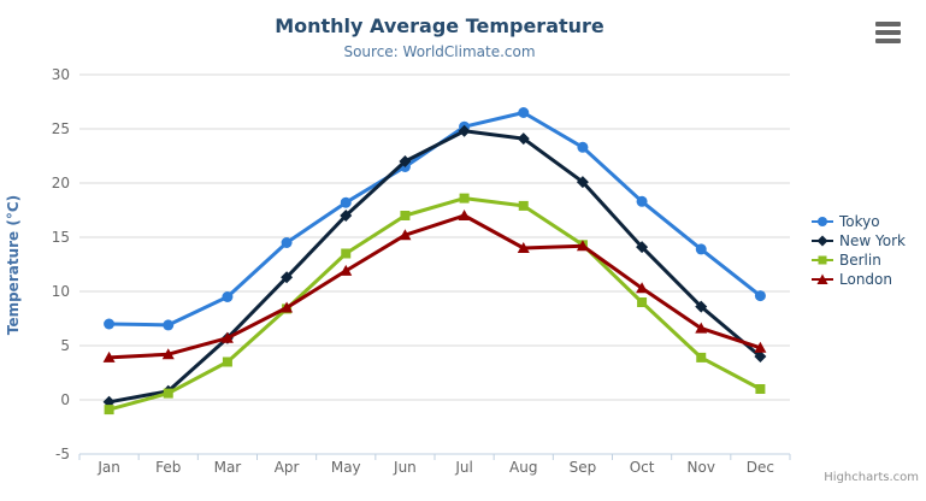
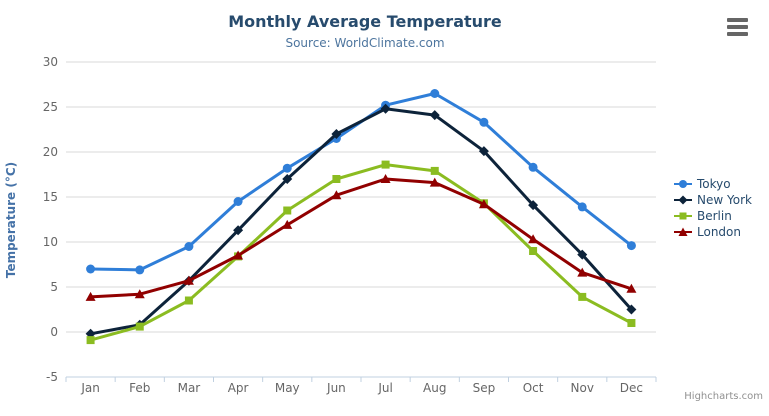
London/Aug: 14 -> 17
New York/Dec: 4 -> 2
